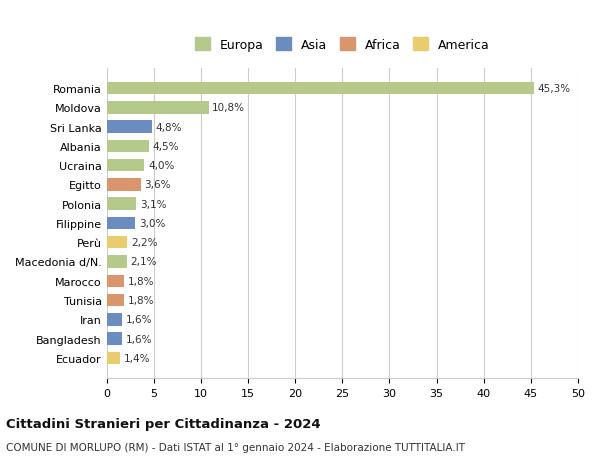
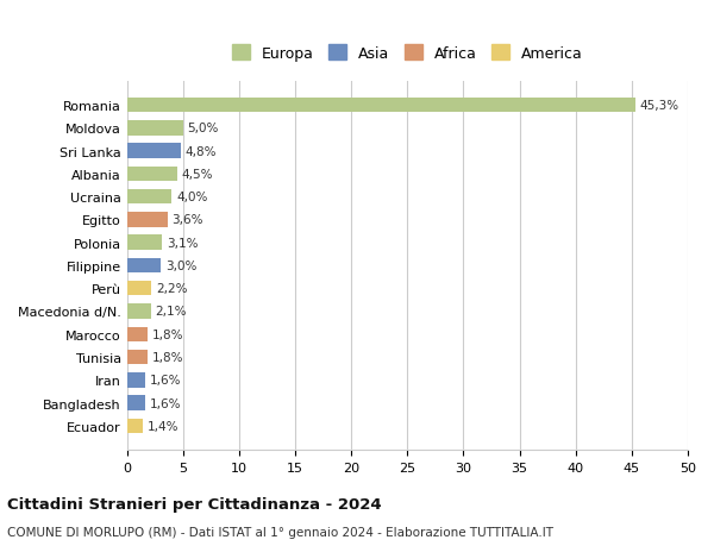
Moldova: 10,8% -> 5,0%
